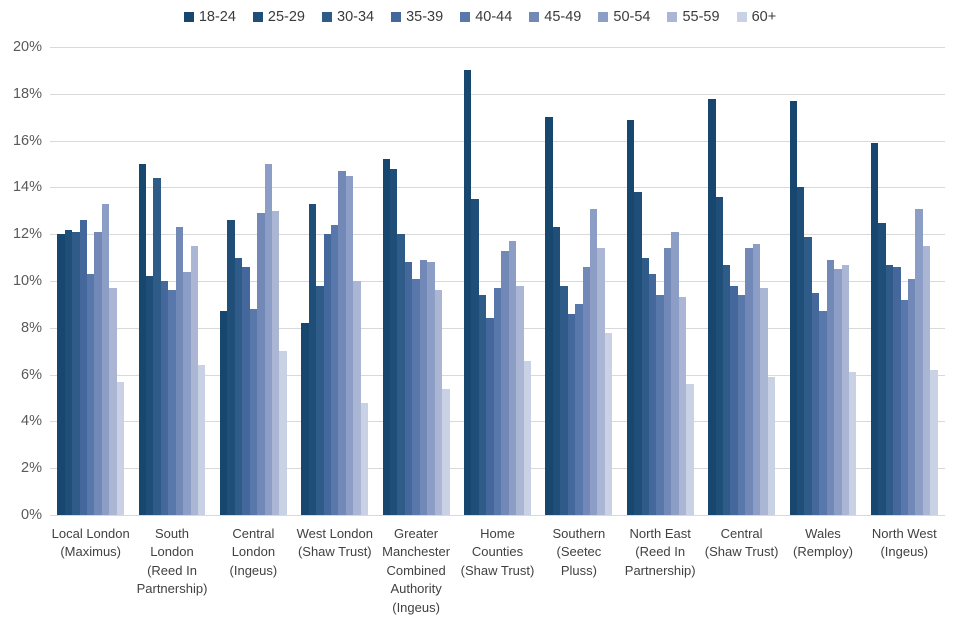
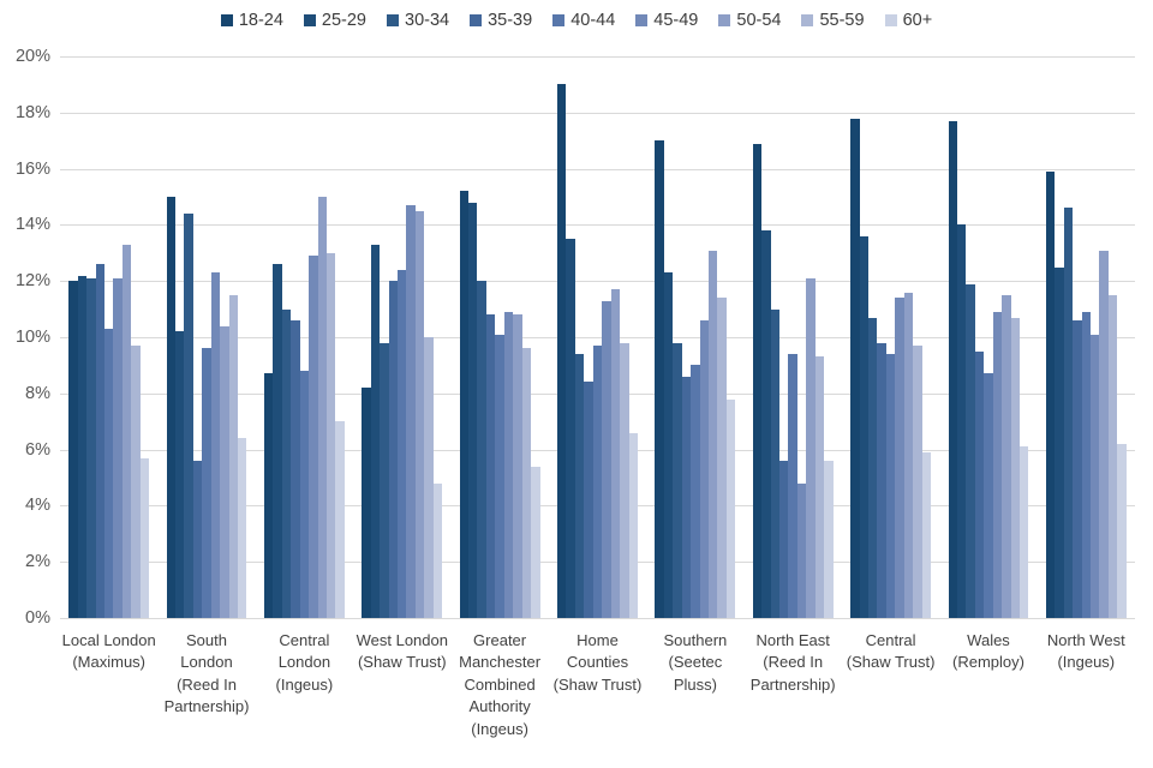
35-39/South London (Reed In Partnership): 10.0% -> 5.6%
35-39/North East (Reed In Partnership): 10.3% -> 5.6%
45-49/North East (Reed In Partnership): 11.4% -> 4.8%
50-54/Wales (Remploy): 10.5% -> 11.5%
30-34/North West (Ingeus): 10.7% -> 14.6%
40-44/North West (Ingeus): 9.2% -> 10.9%
